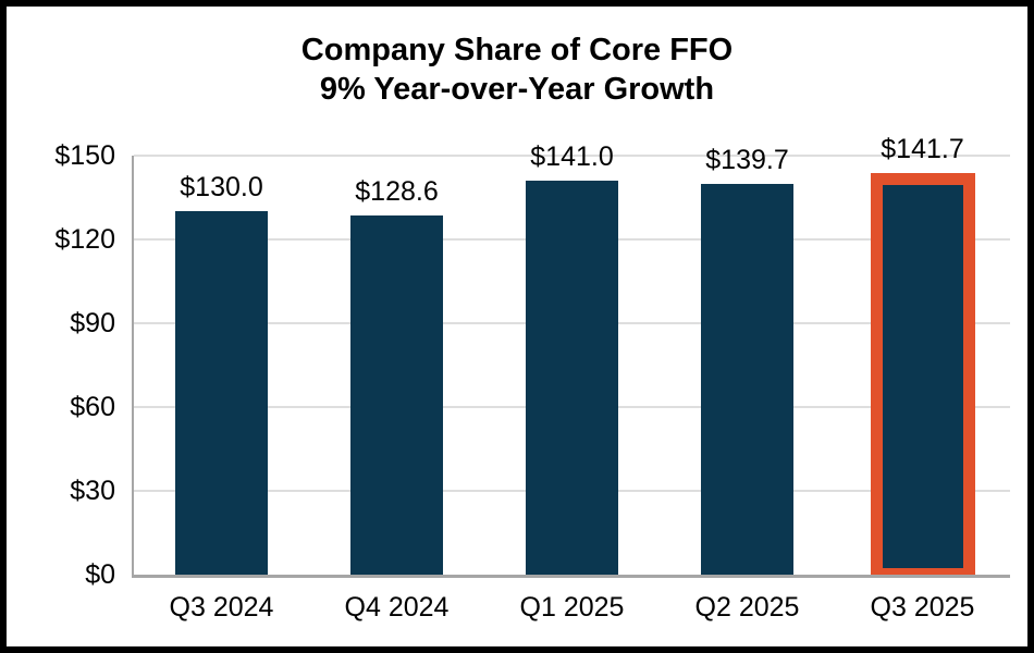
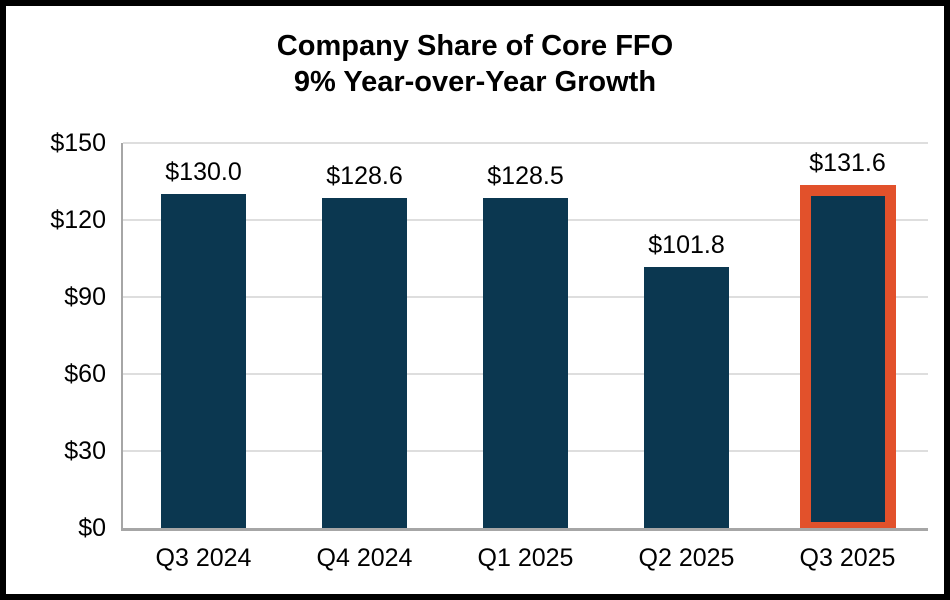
Q1 2025: $141.0 -> $128.5
Q2 2025: $139.7 -> $101.8
Q3 2025: $141.7 -> $131.6
